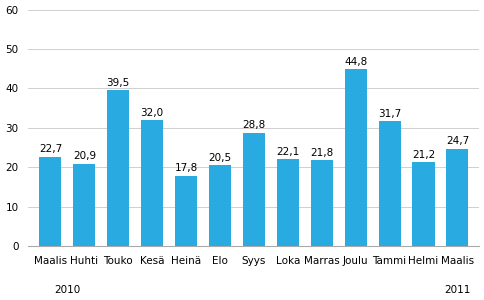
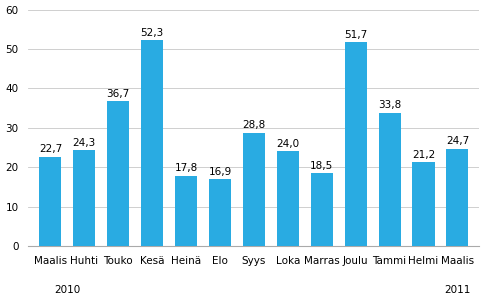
Huhti: 20,9 -> 24,3
Touko: 39,5 -> 36,7
Kesä: 32,0 -> 52,3
Elo: 20,5 -> 16,9
Loka: 22,1 -> 24,0
Marras: 21,8 -> 18,5
Joulu: 44,8 -> 51,7
Tammi: 31,7 -> 33,8
